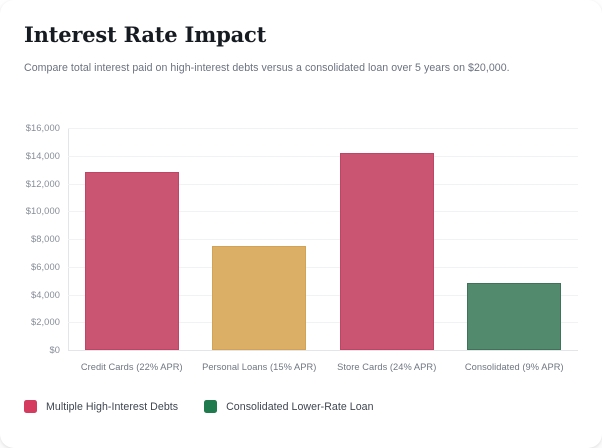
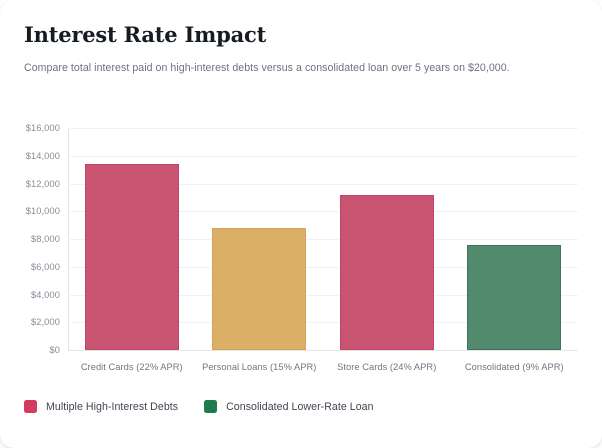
Credit Cards (22% APR): $12800 -> $13400
Personal Loans (15% APR): $7500 -> $8800
Store Cards (24% APR): $14200 -> $11200
Consolidated (9% APR): $4800 -> $7600
